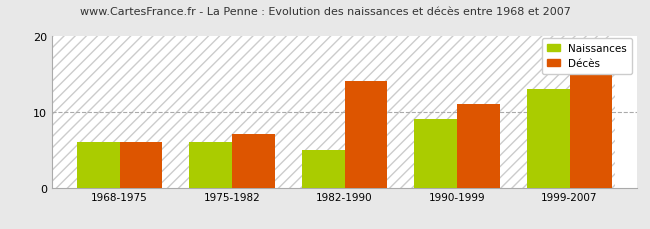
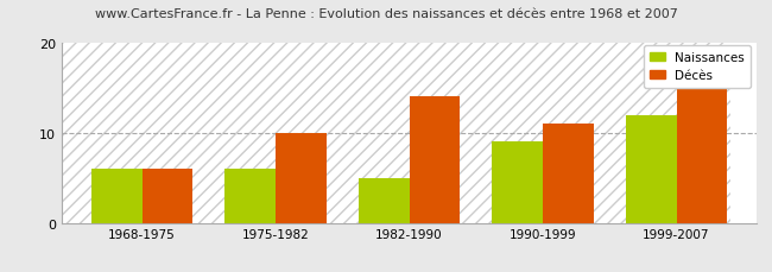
Décès/1975-1982: 7 -> 10
Naissances/1999-2007: 13 -> 12
